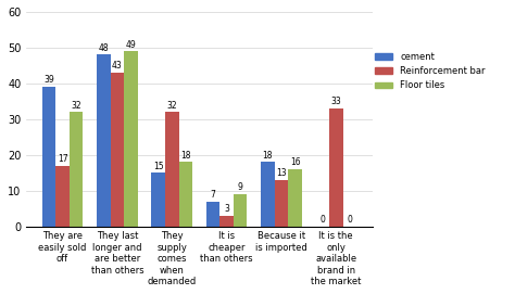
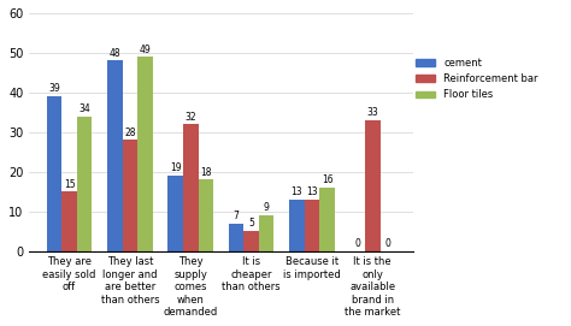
Reinforcement bar/They are easily sold off: 17 -> 15
Floor tiles/They are easily sold off: 32 -> 34
Reinforcement bar/They last longer and are better than others: 43 -> 28
cement/They supply comes when demanded: 15 -> 19
Reinforcement bar/It is cheaper than others: 3 -> 5
cement/Because it is imported: 18 -> 13
